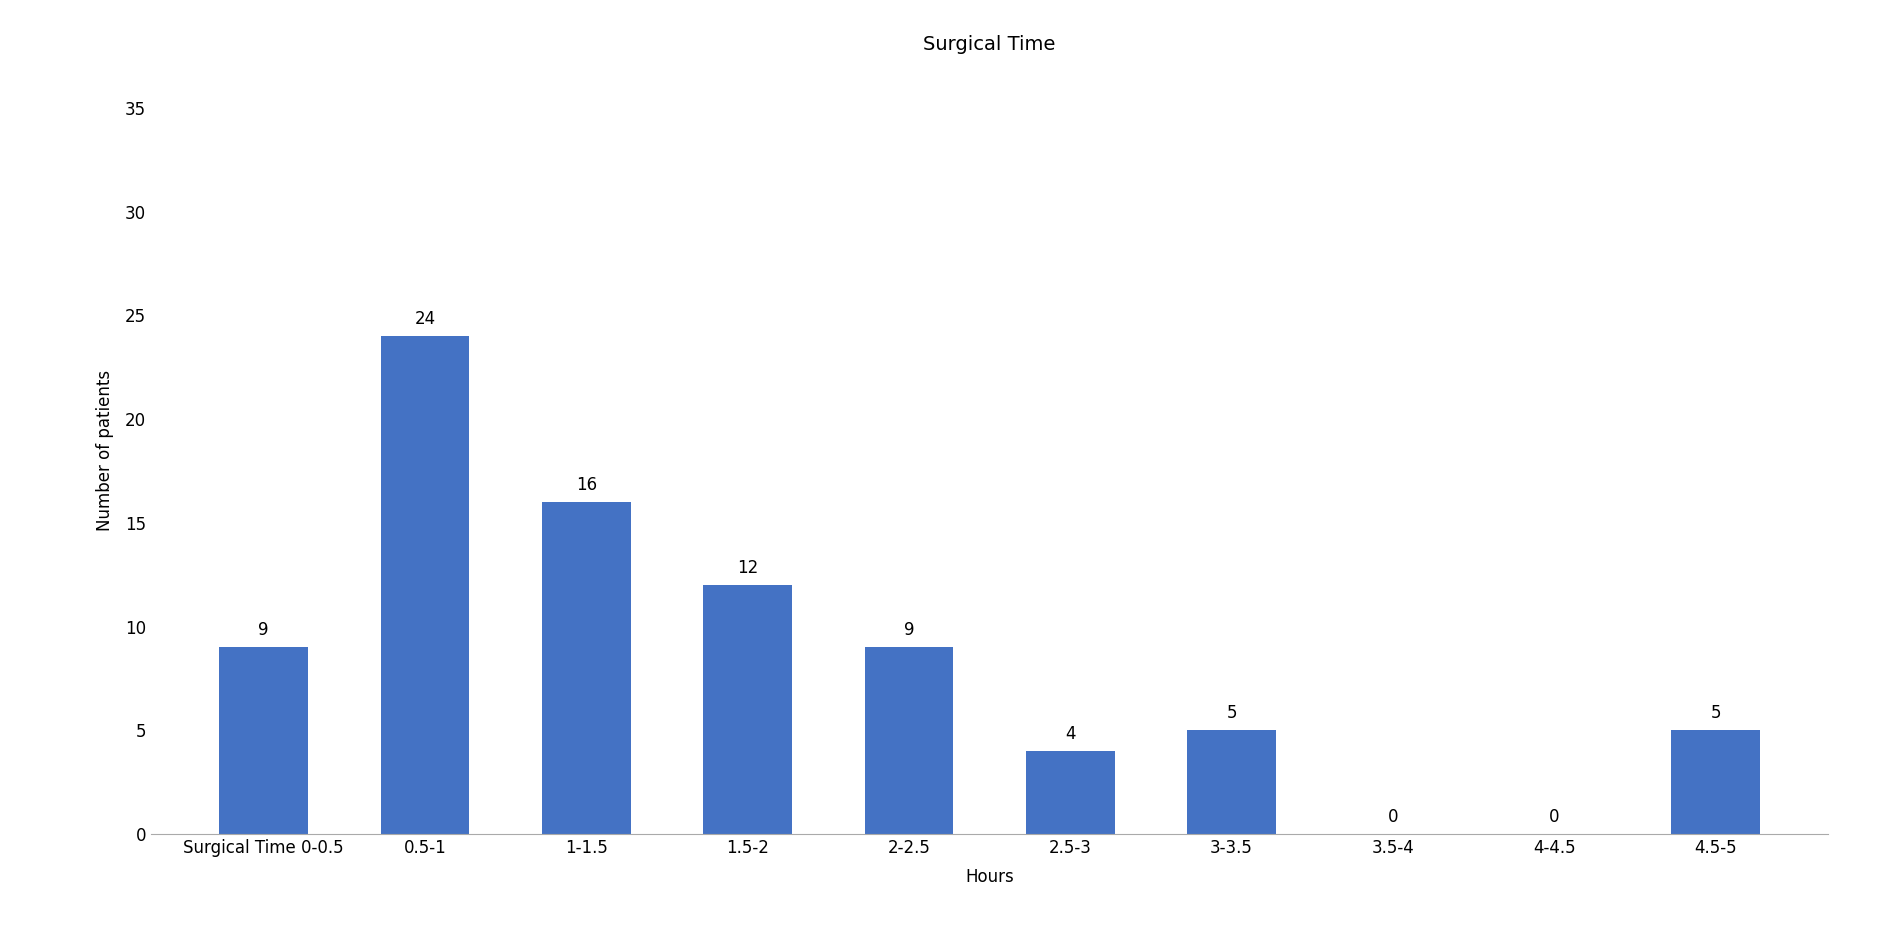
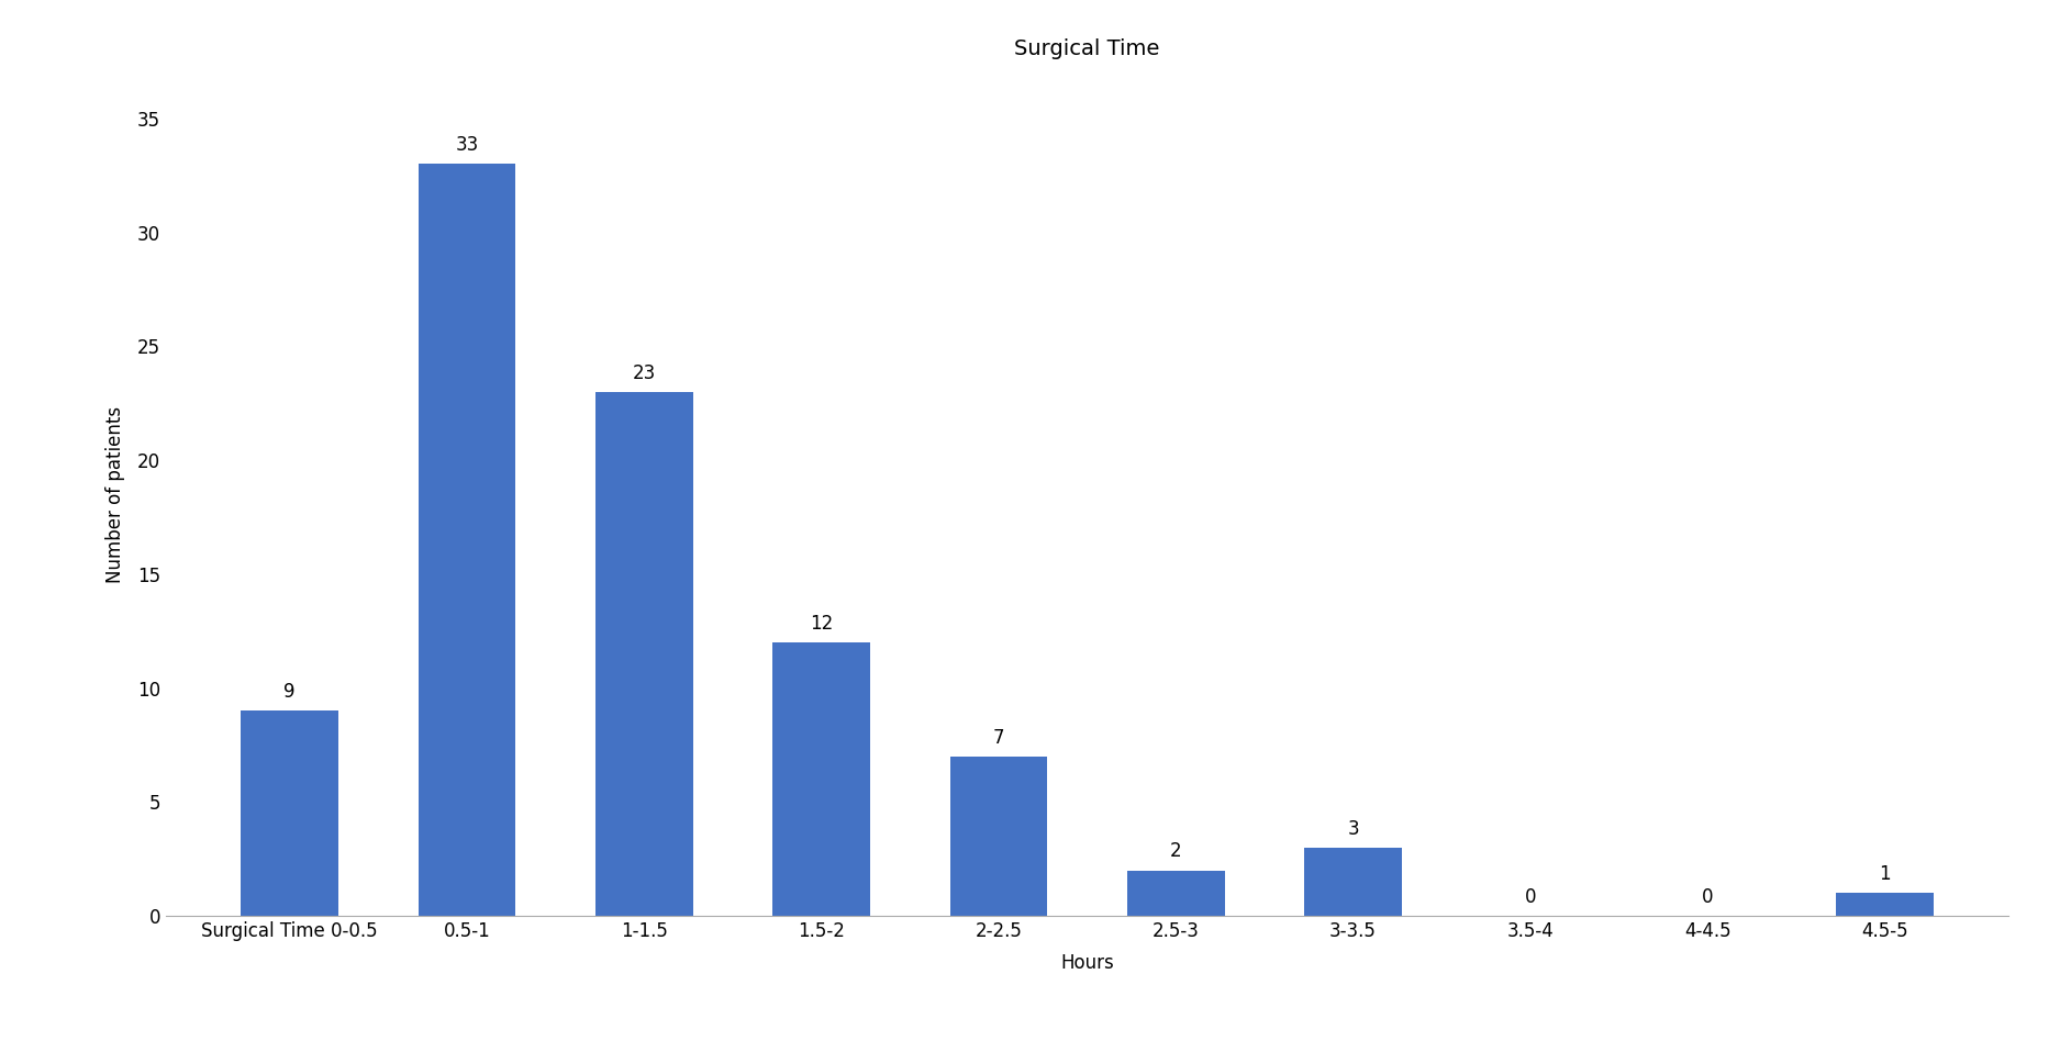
0.5-1: 24 -> 33
1-1.5: 16 -> 23
2-2.5: 9 -> 7
2.5-3: 4 -> 2
3-3.5: 5 -> 3
4.5-5: 5 -> 1
